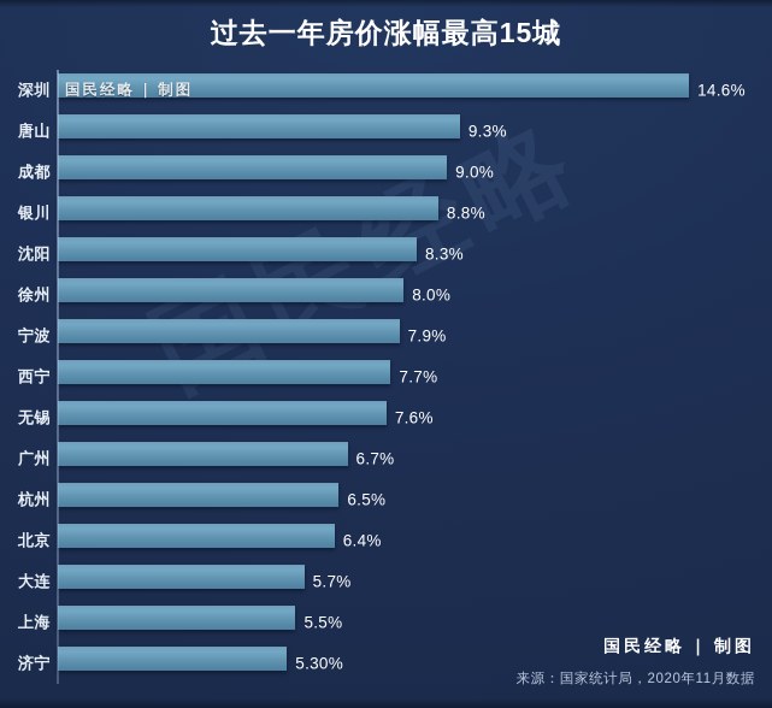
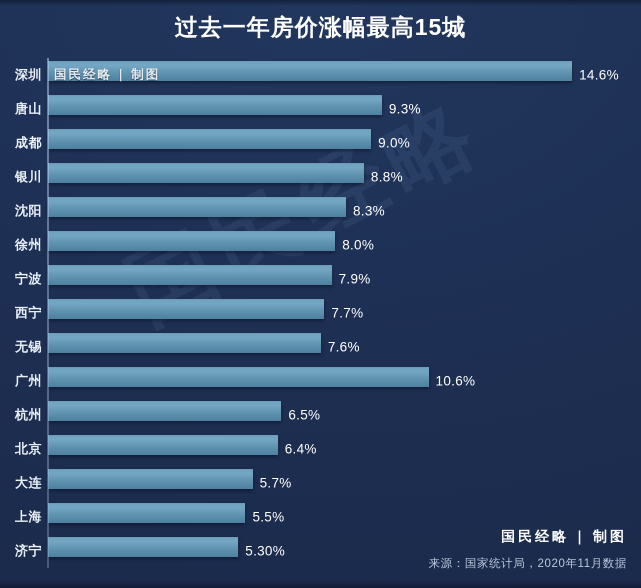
广州: 6.7% -> 10.6%
